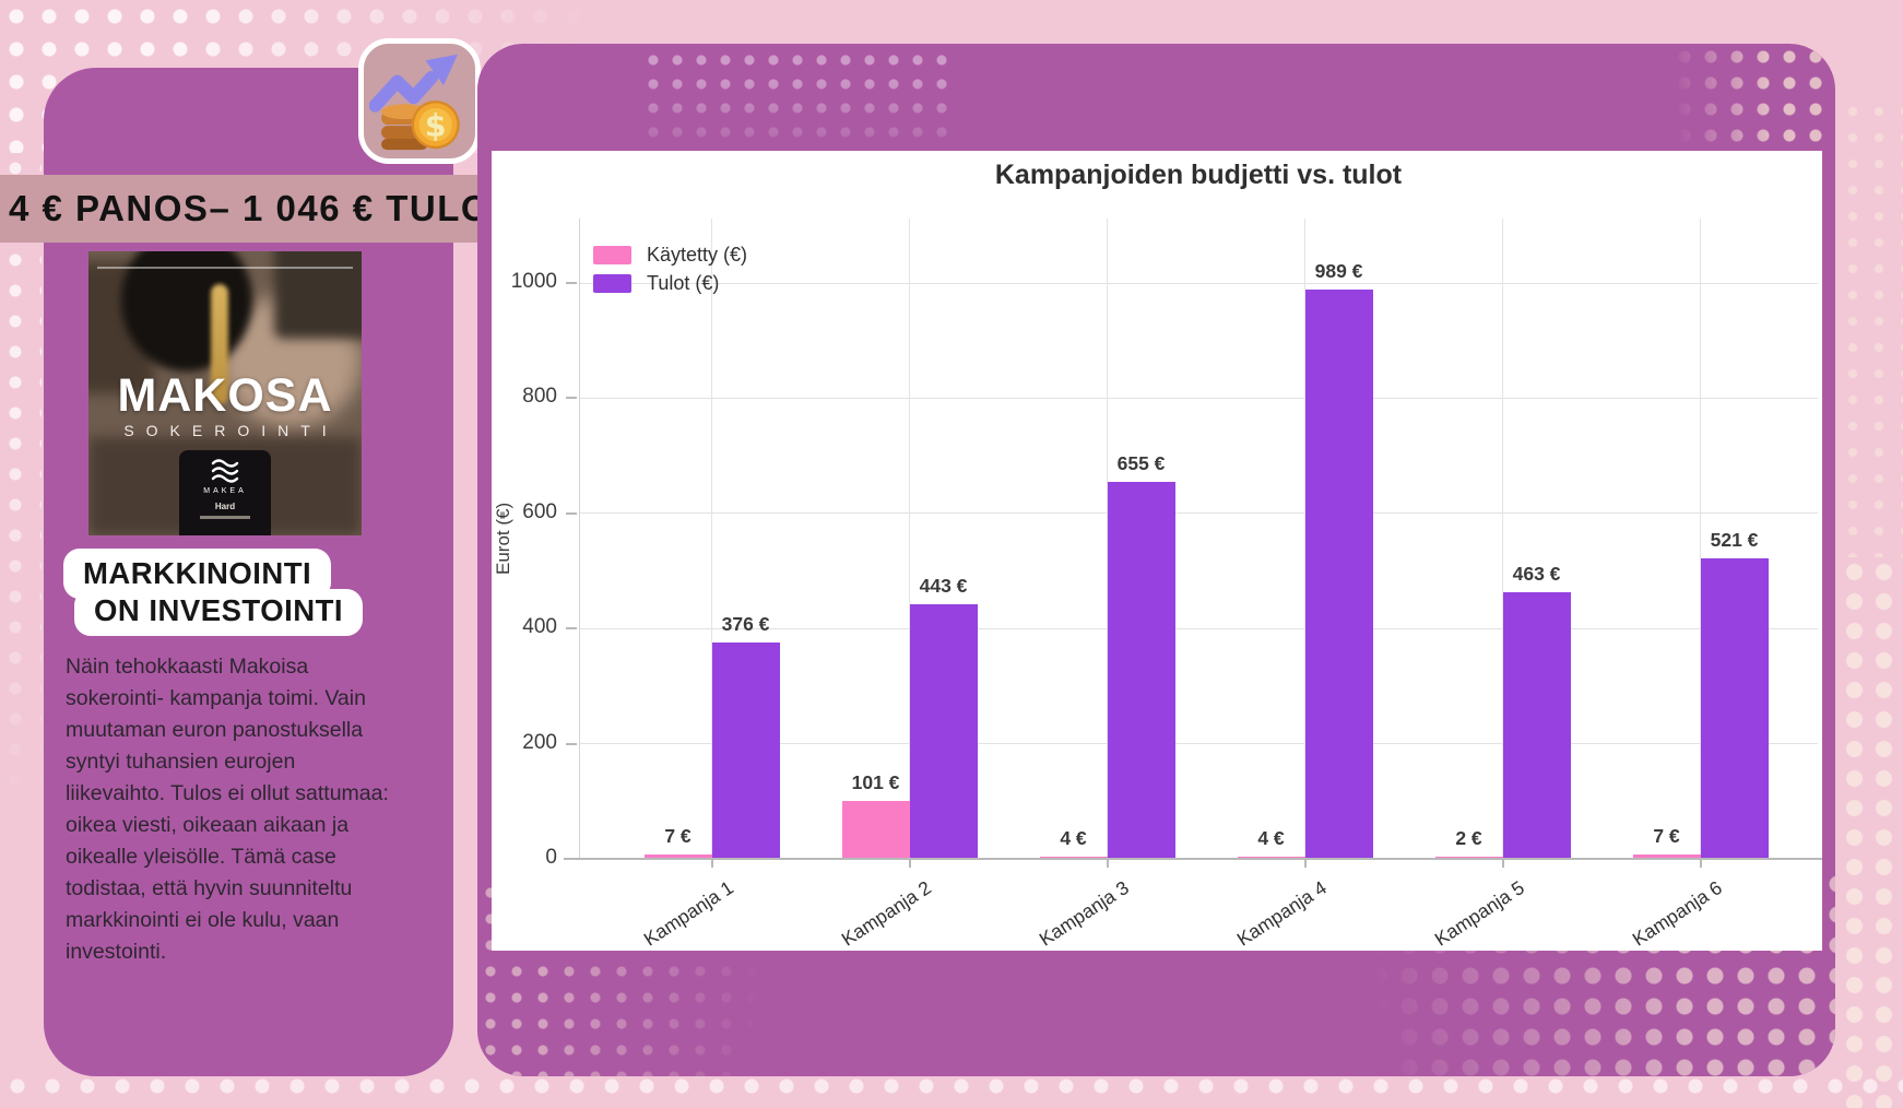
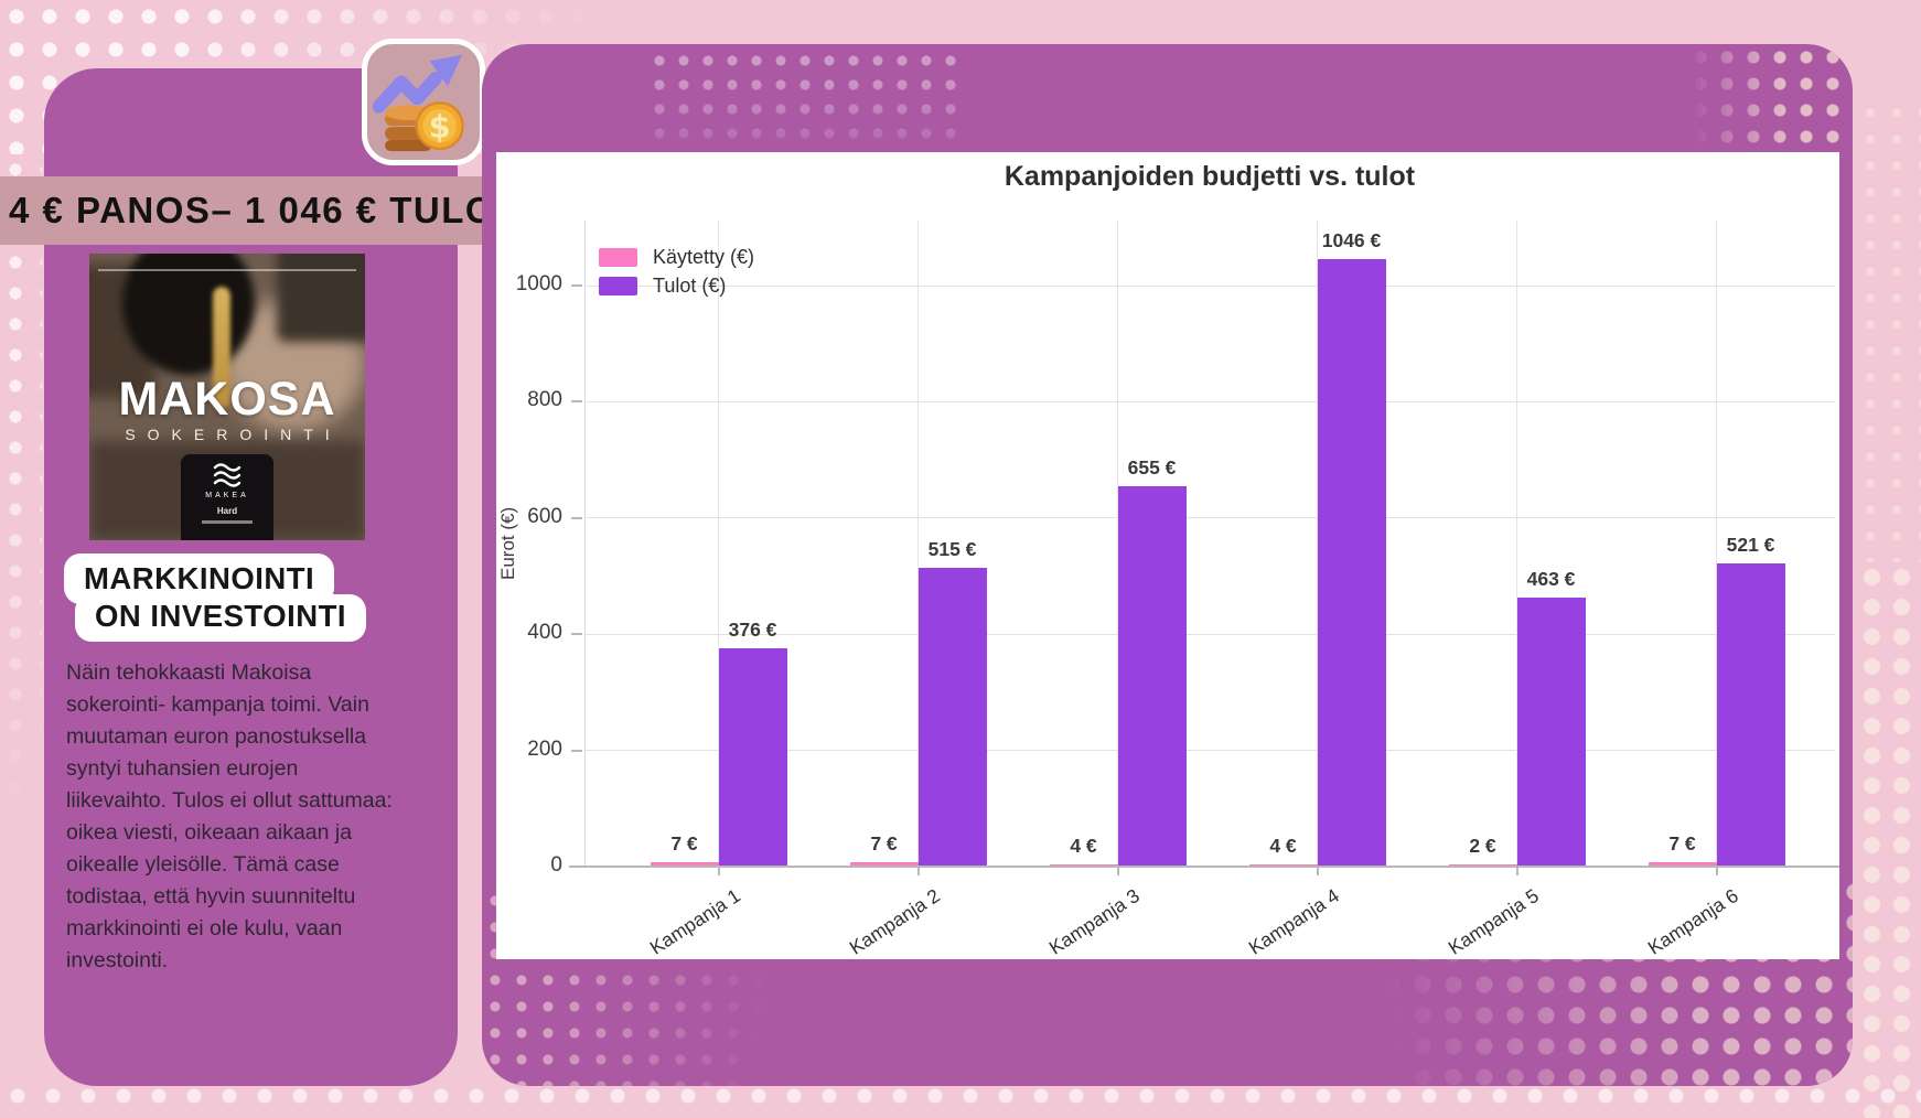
Käytetty (€)/Kampanja 2: 101 -> 7
Tulot (€)/Kampanja 2: 443 -> 515
Tulot (€)/Kampanja 4: 989 -> 1046
